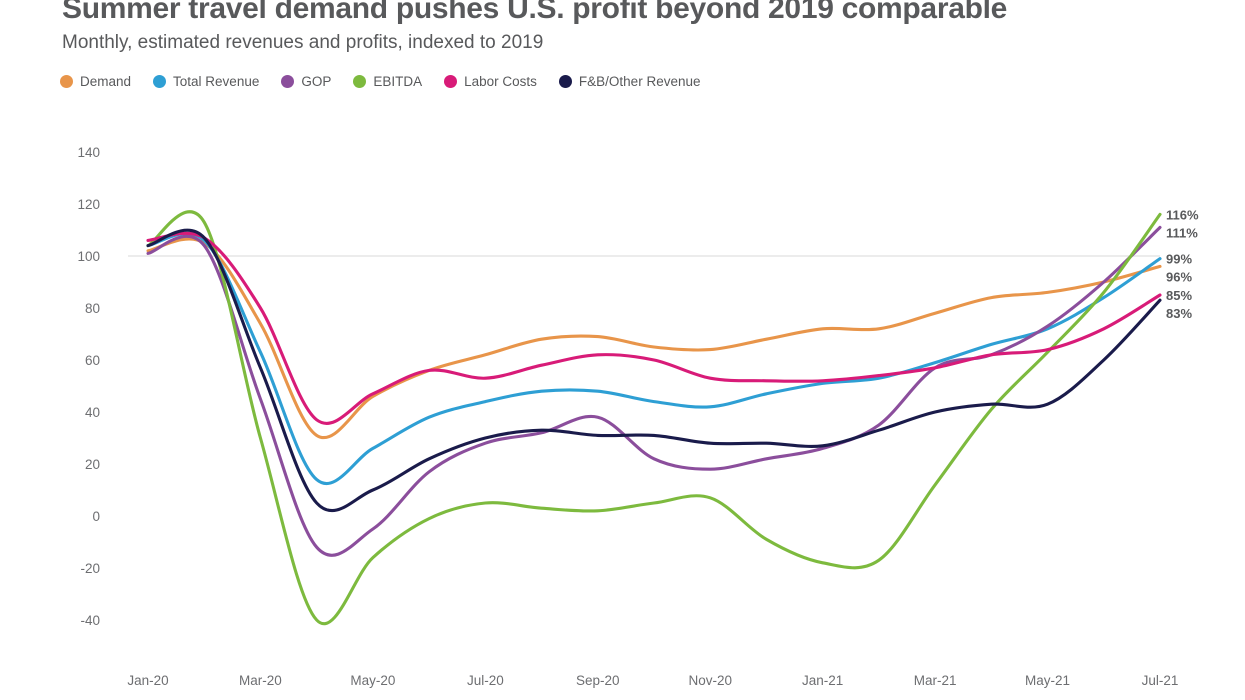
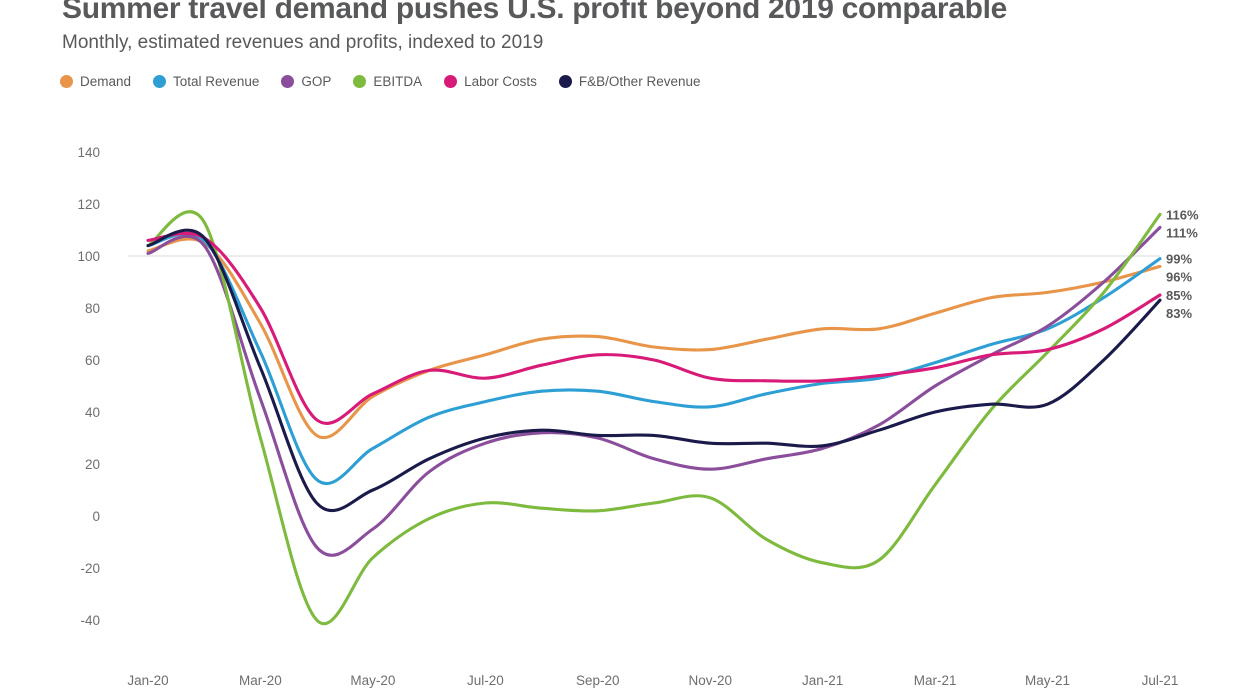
GOP/Sep-20: 38 -> 30
GOP/Mar-21: 57 -> 50
